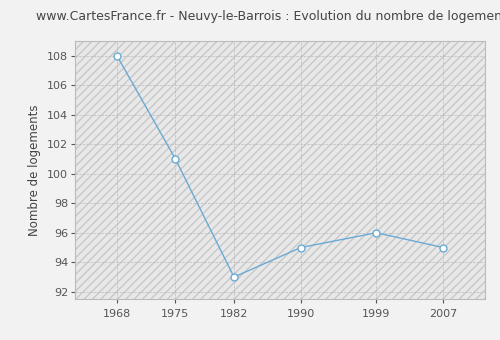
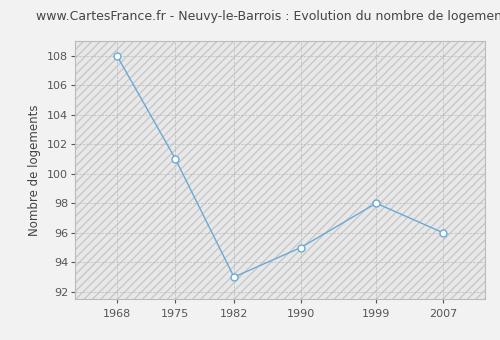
1999: 96 -> 98
2007: 95 -> 96
